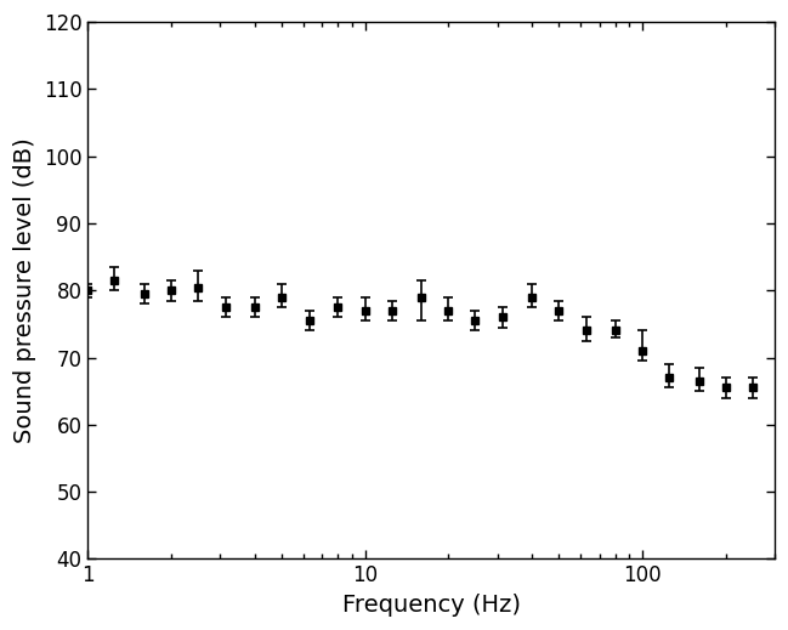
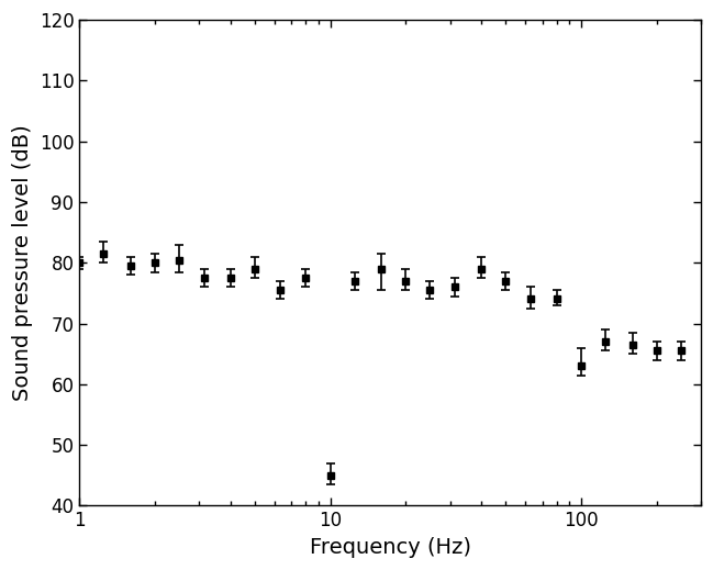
10: 77.0 -> 45.0
100: 71.0 -> 63.0
